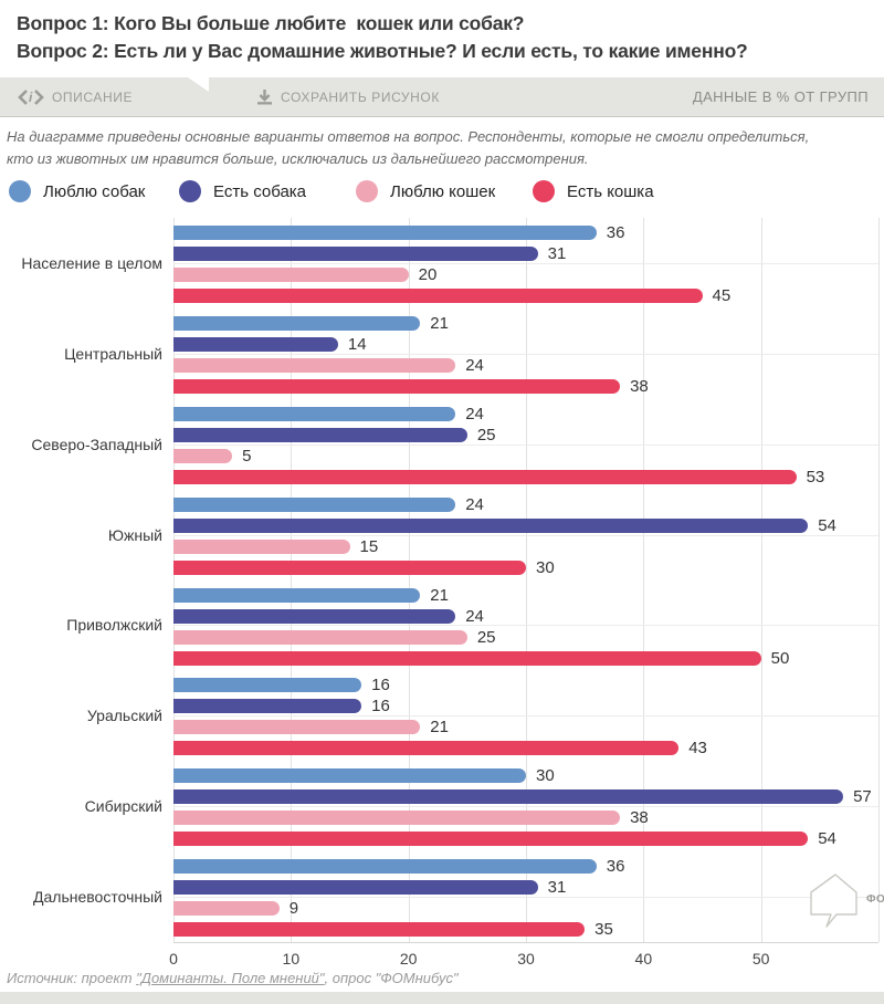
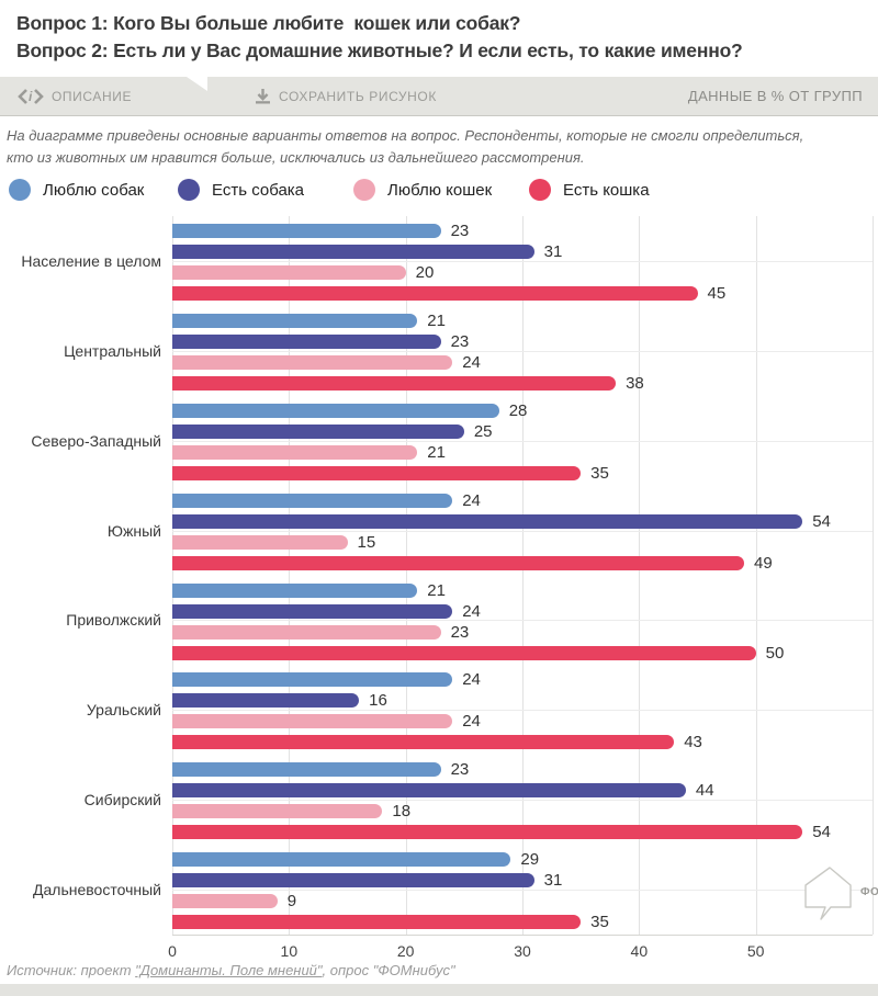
Люблю собак/Население в целом: 36 -> 23
Есть собака/Центральный: 14 -> 23
Люблю собак/Северо-Западный: 24 -> 28
Люблю кошек/Северо-Западный: 5 -> 21
Есть кошка/Северо-Западный: 53 -> 35
Есть кошка/Южный: 30 -> 49
Люблю кошек/Приволжский: 25 -> 23
Люблю собак/Уральский: 16 -> 24
Люблю кошек/Уральский: 21 -> 24
Люблю собак/Сибирский: 30 -> 23
Есть собака/Сибирский: 57 -> 44
Люблю кошек/Сибирский: 38 -> 18
Люблю собак/Дальневосточный: 36 -> 29
